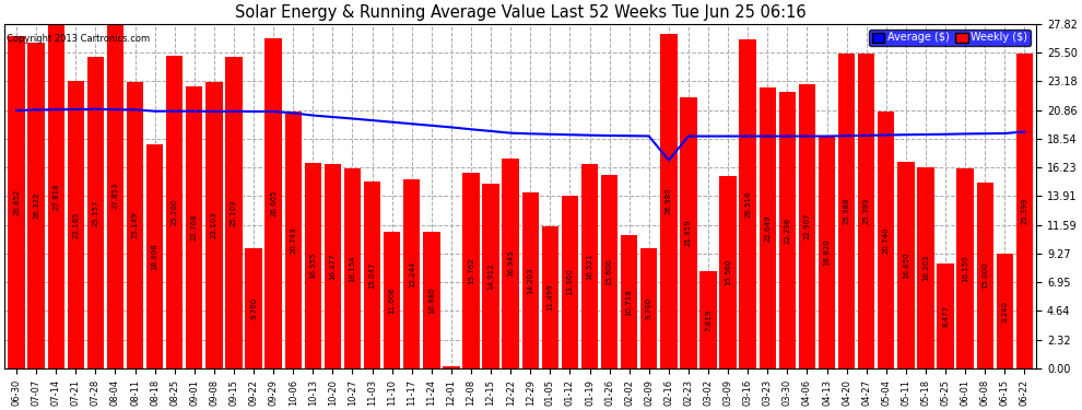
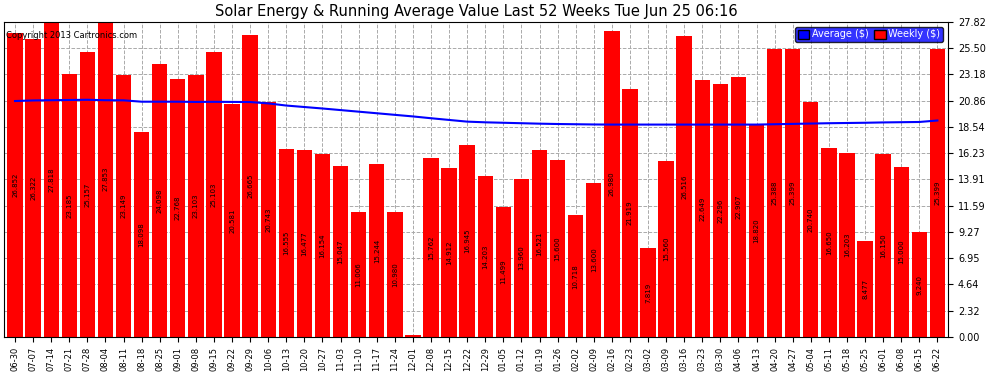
Weekly ($)/08-25: 25.2 -> 24.1
Weekly ($)/09-22: 9.7 -> 20.6
Weekly ($)/02-09: 9.7 -> 13.6
Average ($)/02-16: 16.8 -> 18.7
